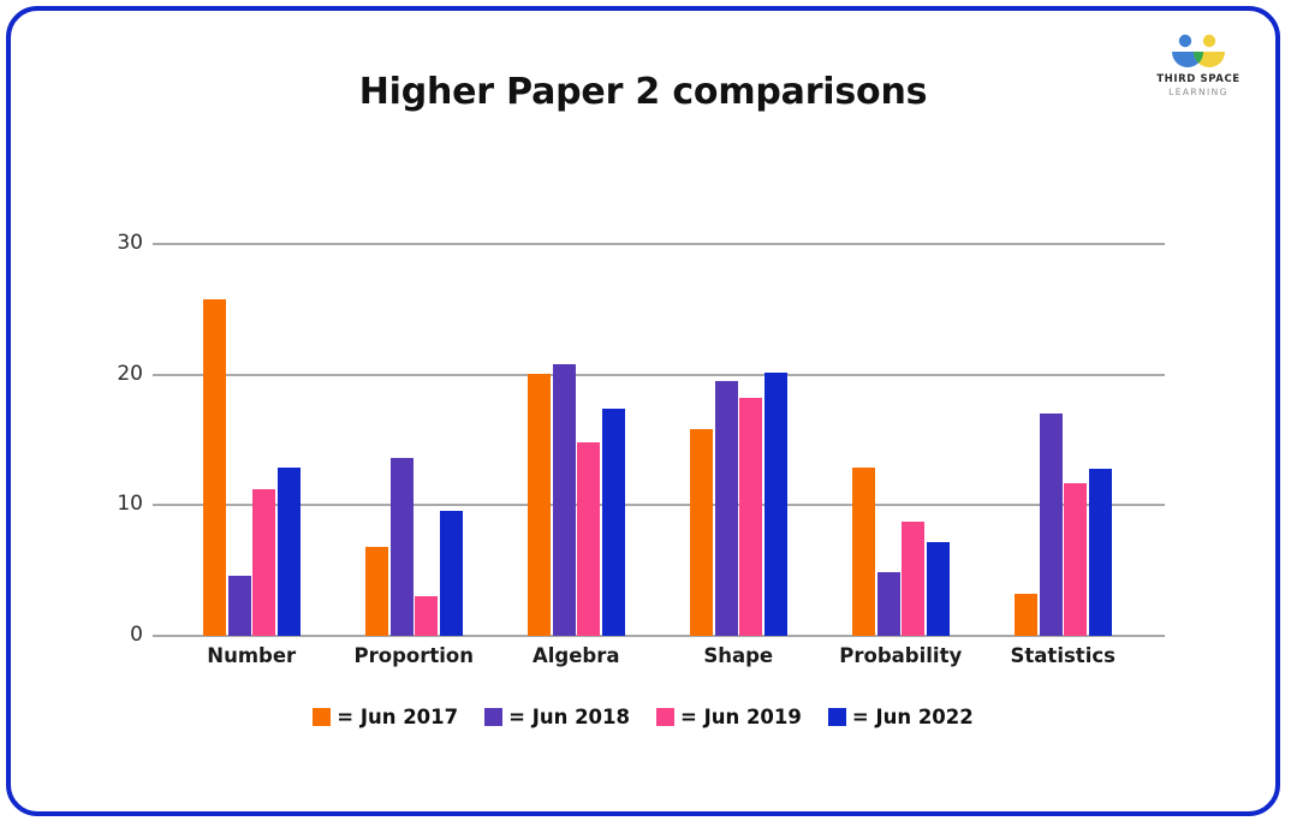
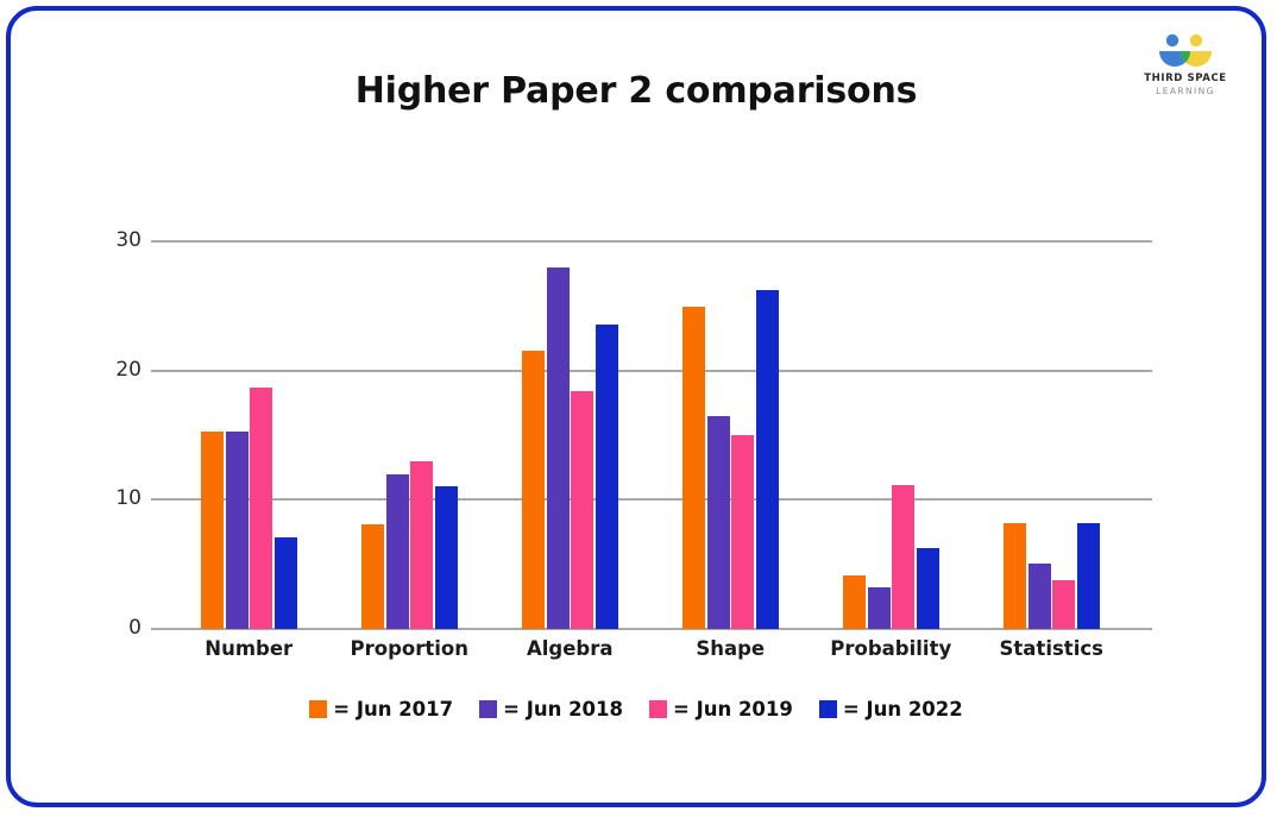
= Jun 2017/Number: 25.8 -> 15.3
= Jun 2018/Number: 4.6 -> 15.3
= Jun 2019/Number: 11.2 -> 18.7
= Jun 2022/Number: 12.9 -> 7.1
= Jun 2017/Proportion: 6.8 -> 8.1
= Jun 2018/Proportion: 13.6 -> 12.0
= Jun 2019/Proportion: 3.0 -> 13.0
= Jun 2022/Proportion: 9.6 -> 11.0
= Jun 2017/Algebra: 20.1 -> 21.5
= Jun 2018/Algebra: 20.8 -> 28.0
= Jun 2019/Algebra: 14.8 -> 18.4
= Jun 2022/Algebra: 17.4 -> 23.6
= Jun 2017/Shape: 15.8 -> 24.9
= Jun 2018/Shape: 19.5 -> 16.5
= Jun 2019/Shape: 18.2 -> 15.0
= Jun 2022/Shape: 20.2 -> 26.2
= Jun 2017/Probability: 12.9 -> 4.1
= Jun 2018/Probability: 4.9 -> 3.2
= Jun 2019/Probability: 8.7 -> 11.1
= Jun 2022/Probability: 7.2 -> 6.3
= Jun 2017/Statistics: 3.2 -> 8.2
= Jun 2018/Statistics: 17.0 -> 5.1
= Jun 2019/Statistics: 11.7 -> 3.8
= Jun 2022/Statistics: 12.8 -> 8.2
